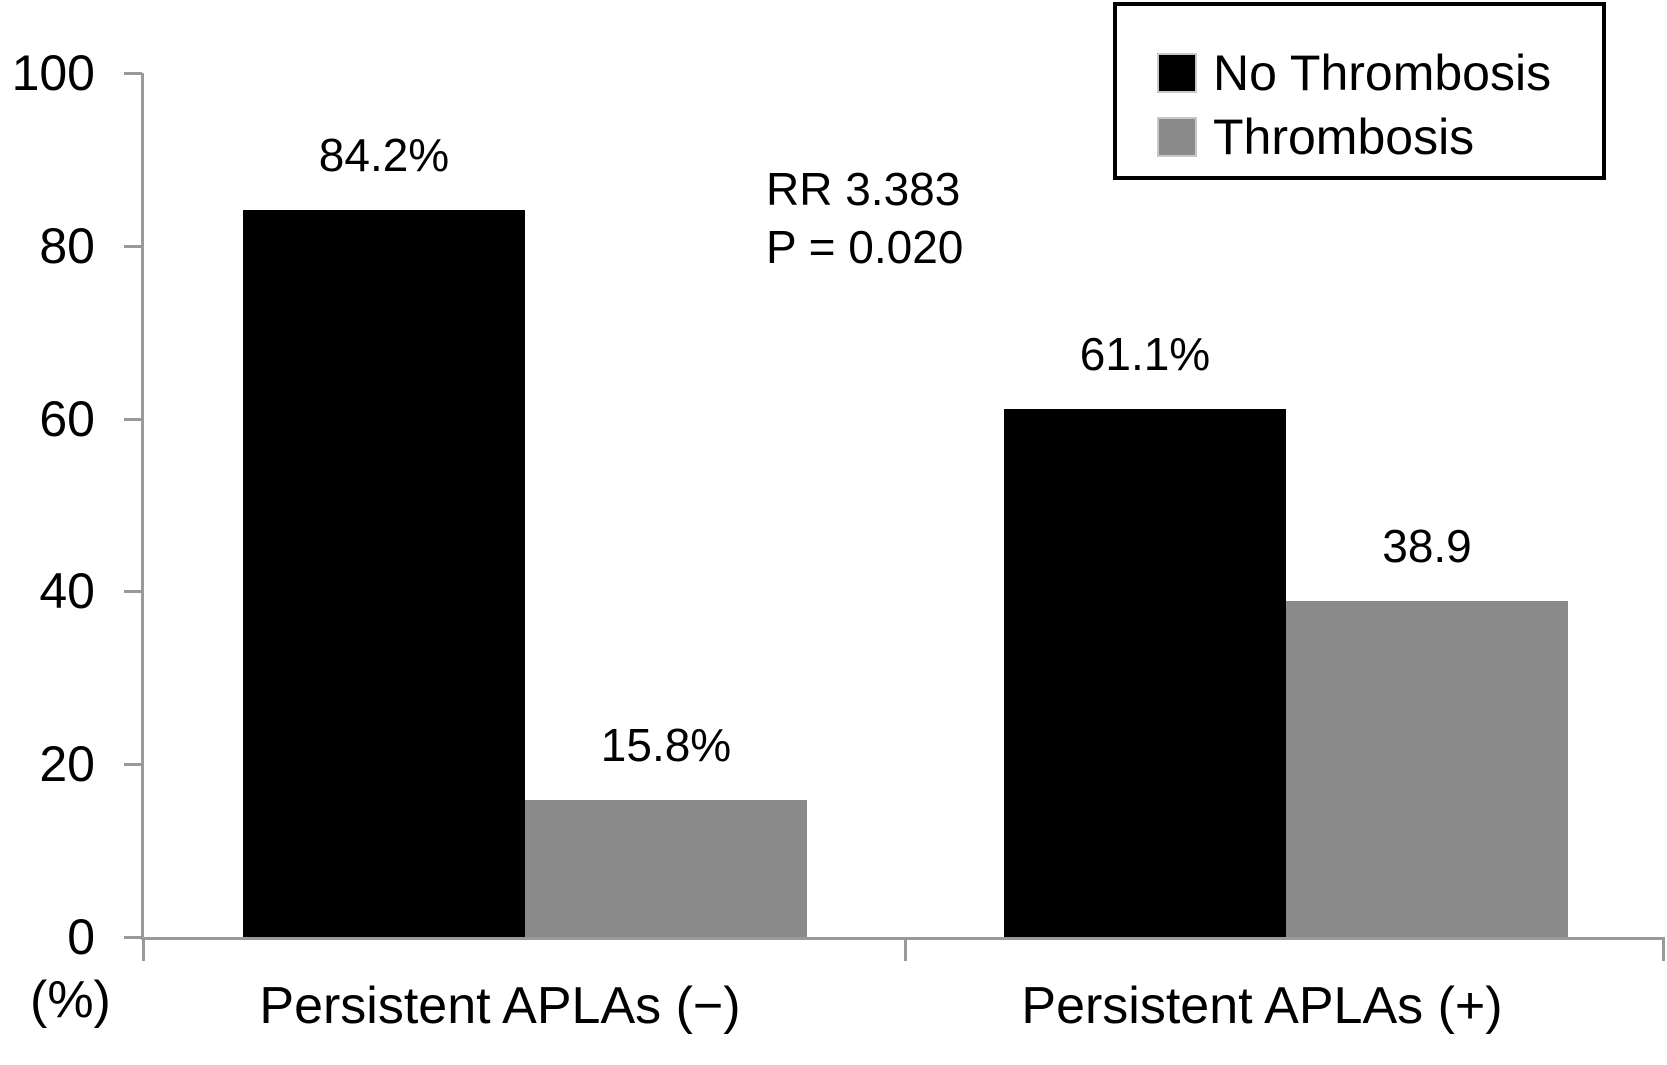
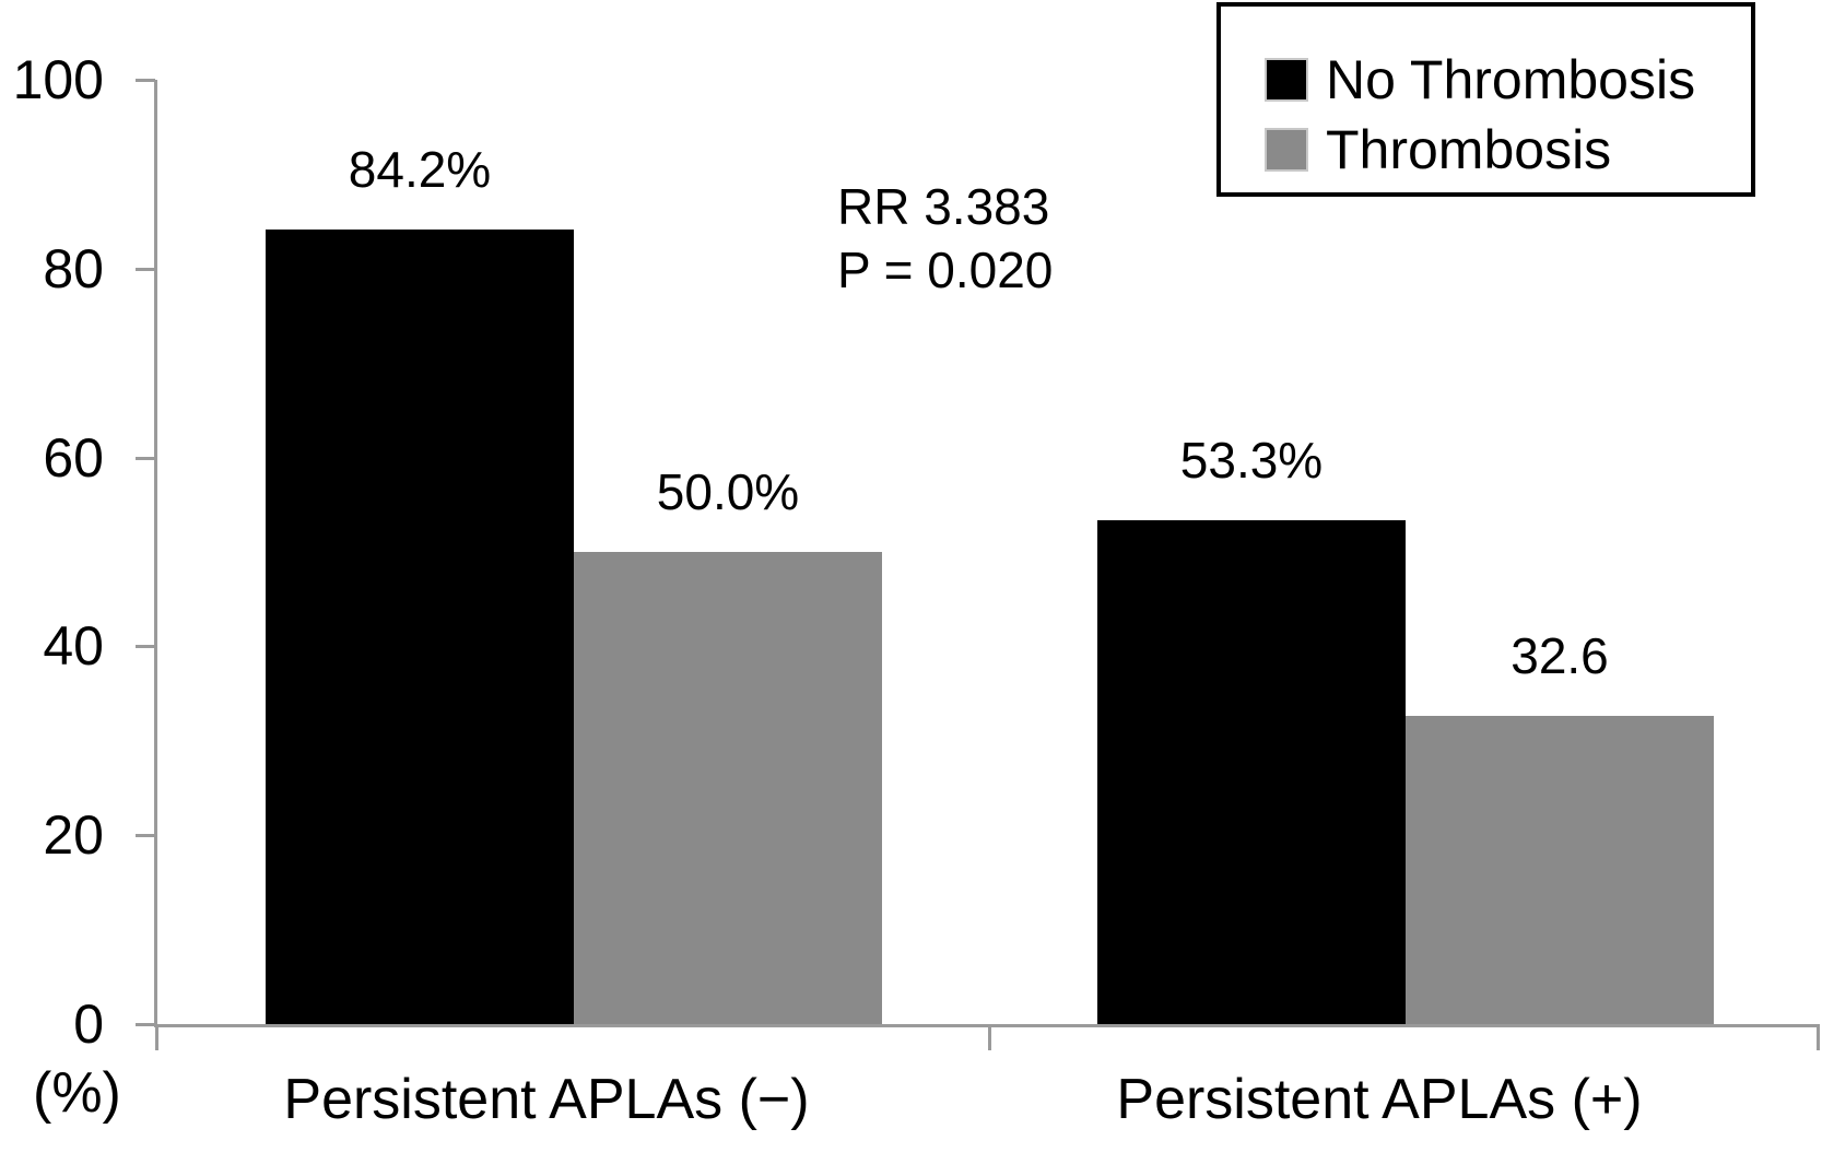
Thrombosis/Persistent APLAs (−): 15.8% -> 50.0%
No Thrombosis/Persistent APLAs (+): 61.1% -> 53.3%
Thrombosis/Persistent APLAs (+): 38.9 -> 32.6
